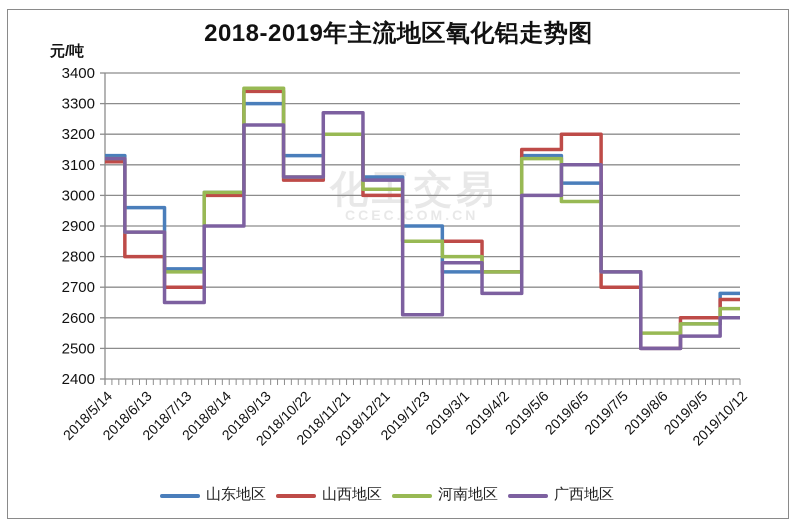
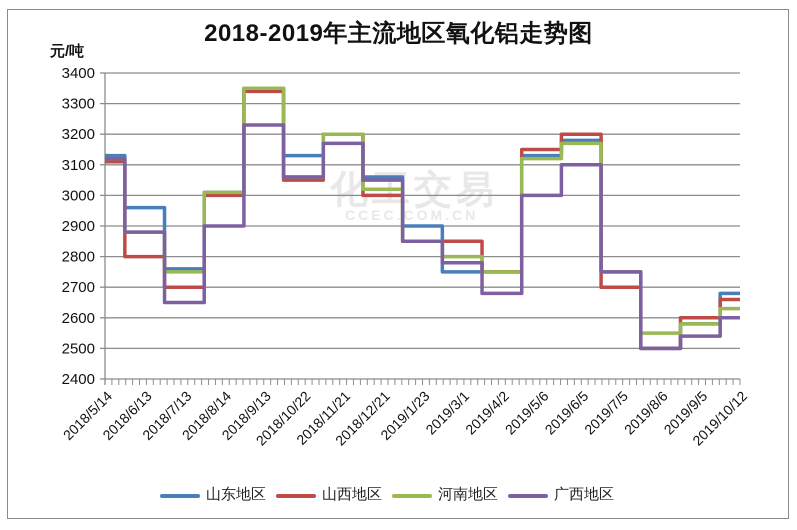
山东地区/2018/9/13: 3300 -> 3350
广西地区/2018/11/21: 3270 -> 3170
广西地区/2019/1/23: 2610 -> 2850
山东地区/2019/6/5: 3040 -> 3180
河南地区/2019/6/5: 2980 -> 3170
